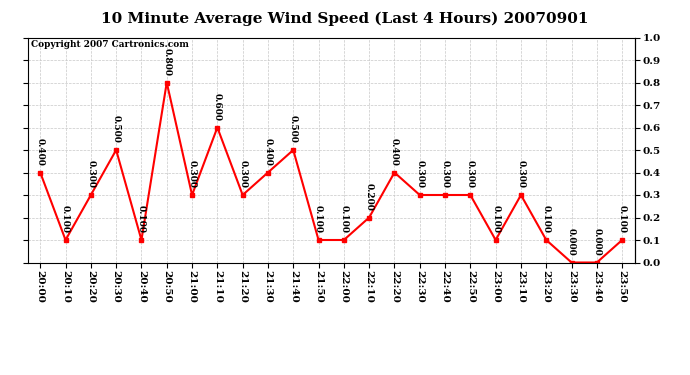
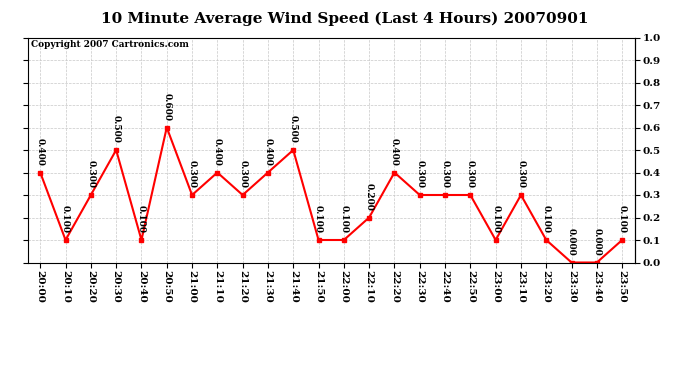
20:50: 0.800 -> 0.600
21:10: 0.600 -> 0.400
